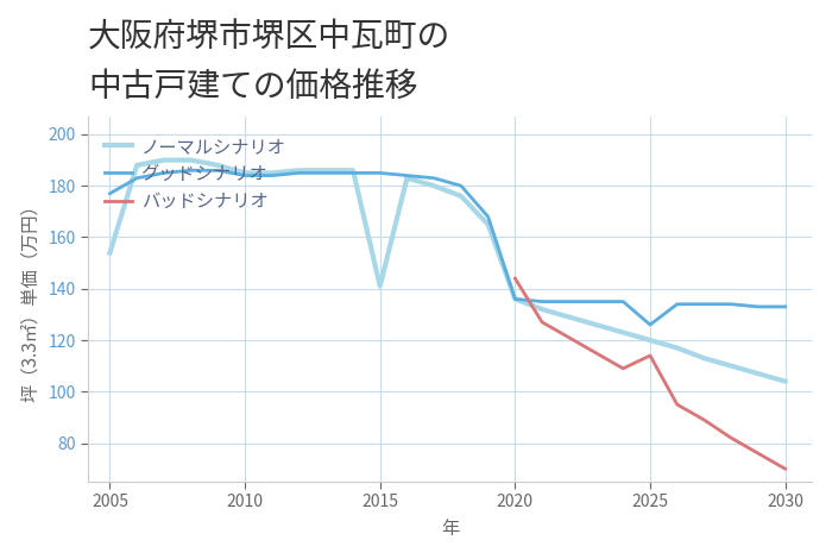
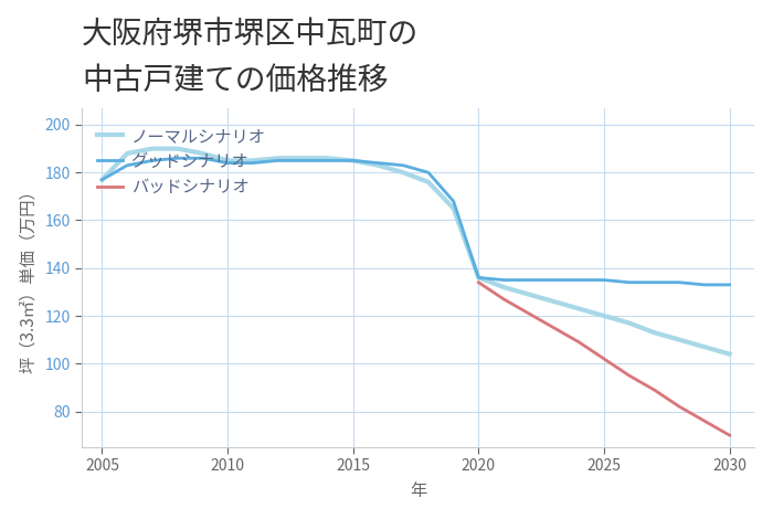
ノーマルシナリオ/2005: 154 -> 177
ノーマルシナリオ/2015: 141 -> 185
バッドシナリオ/2020: 144 -> 134
グッドシナリオ/2025: 126 -> 135
バッドシナリオ/2025: 114 -> 102
